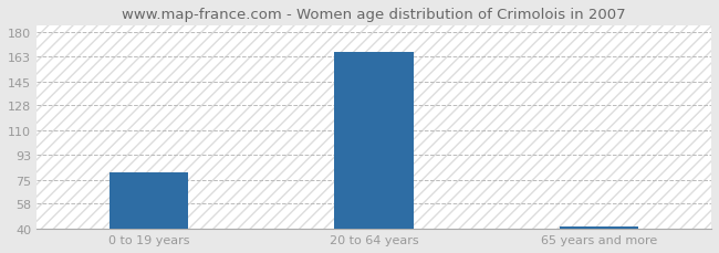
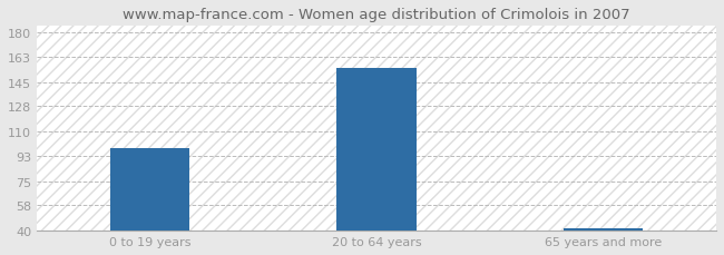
0 to 19 years: 80 -> 98
20 to 64 years: 166 -> 155
